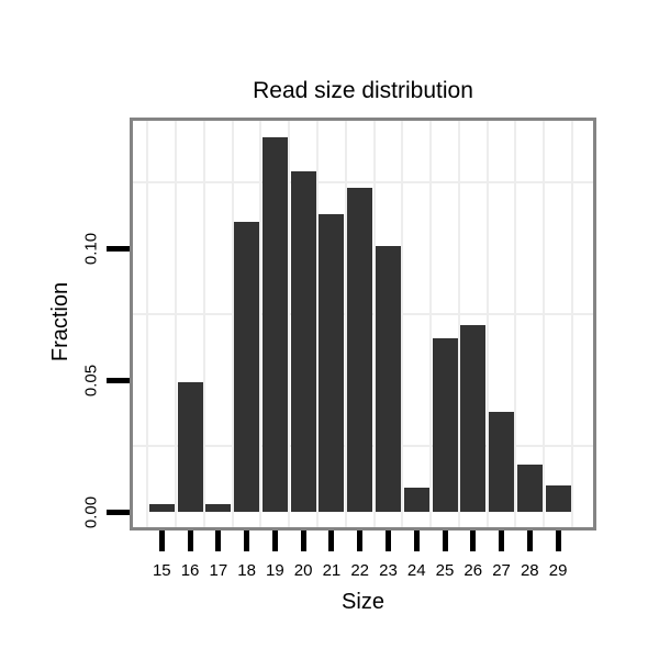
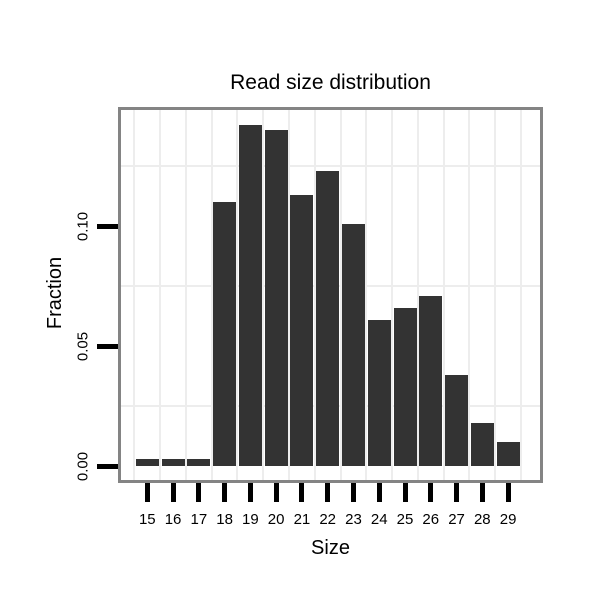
16: 0.049 -> 0.003
20: 0.129 -> 0.140
24: 0.009 -> 0.061
